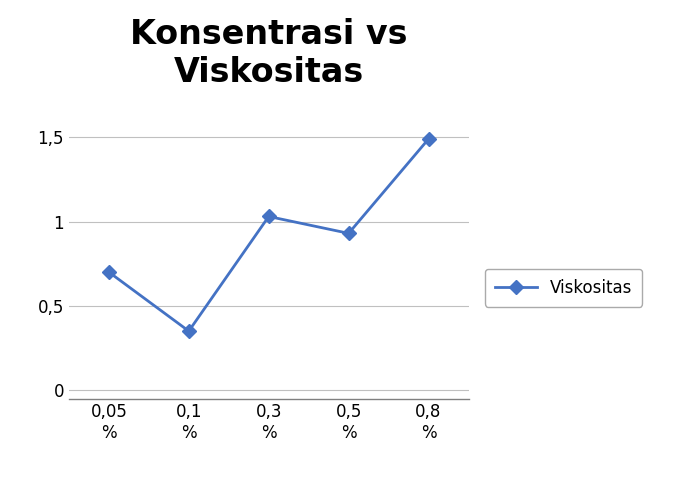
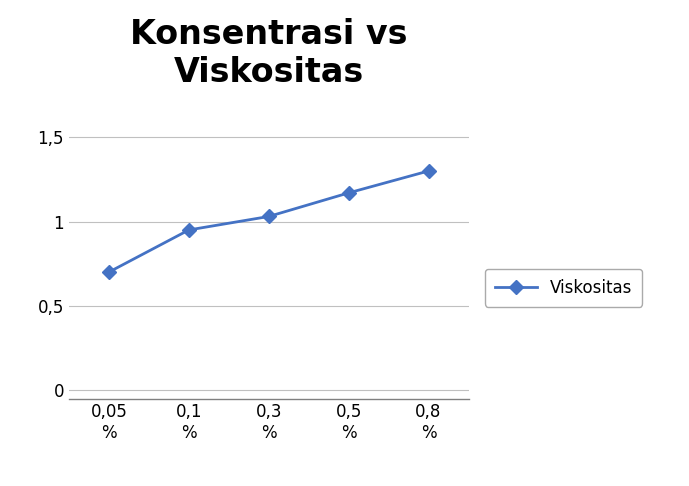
0,1 %: 0,35 -> 0,95
0,5 %: 0,93 -> 1,17
0,8 %: 1,49 -> 1,30
